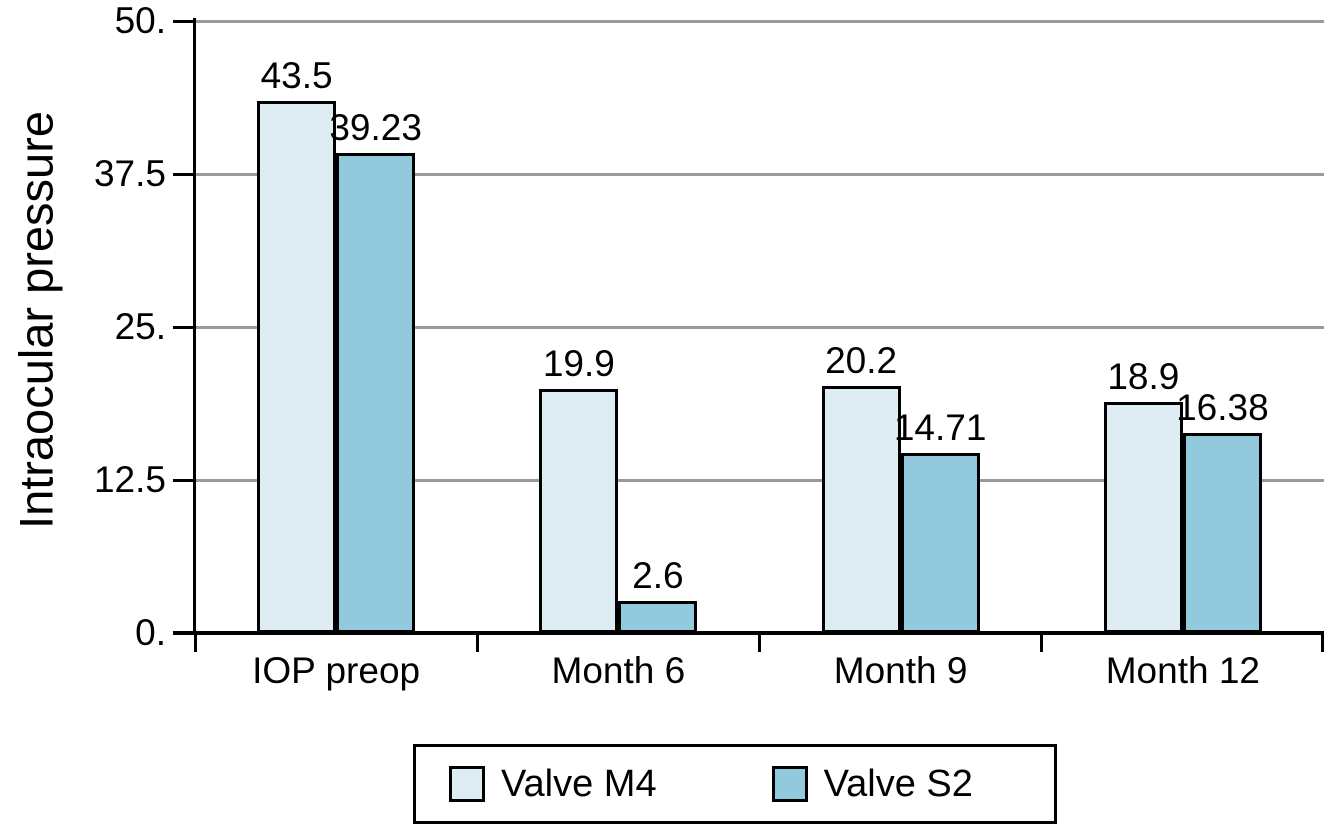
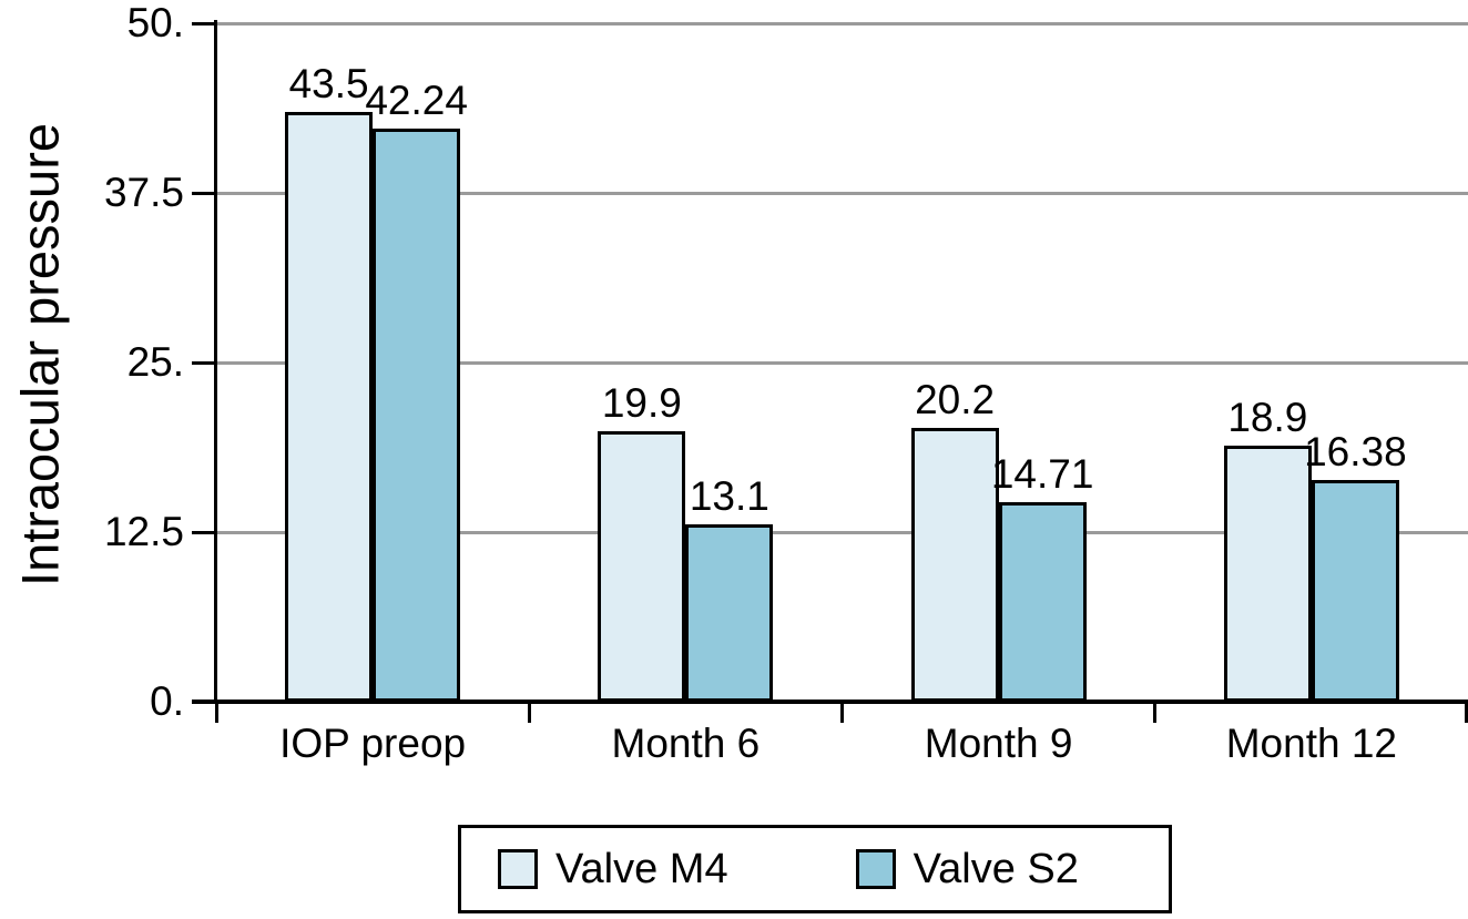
Valve S2/IOP preop: 39.23 -> 42.24
Valve S2/Month 6: 2.6 -> 13.1
